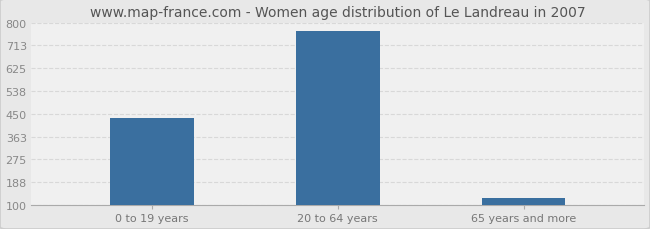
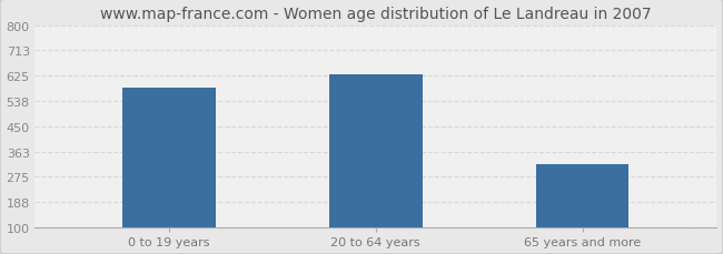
0 to 19 years: 435 -> 585
20 to 64 years: 768 -> 630
65 years and more: 128 -> 320
